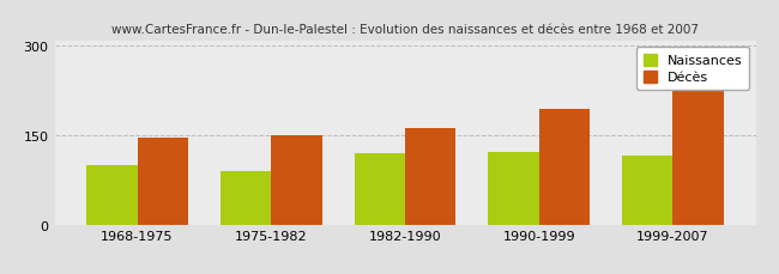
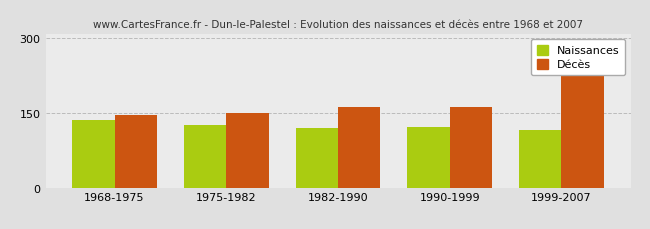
Naissances/1968-1975: 100 -> 135
Naissances/1975-1982: 90 -> 125
Décès/1990-1999: 195 -> 163
